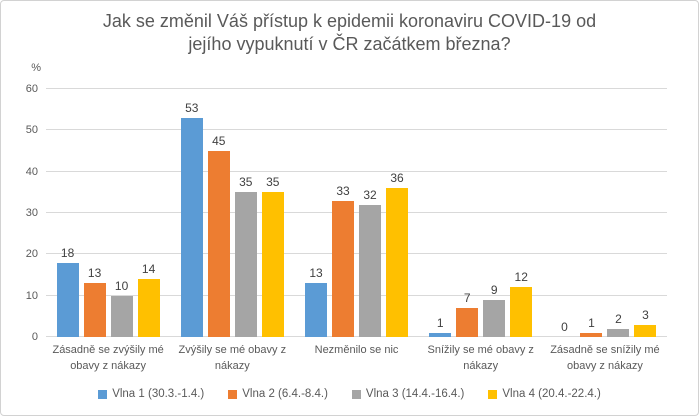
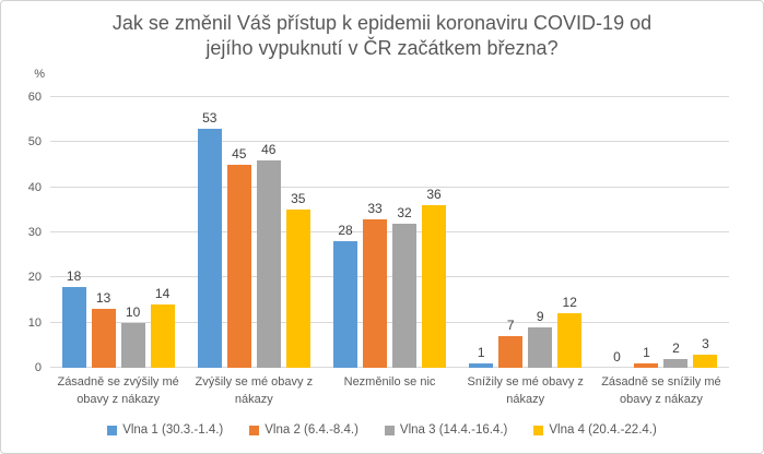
Vlna 3 (14.4.-16.4.)/Zvýšily se mé obavy z nákazy: 35 -> 46
Vlna 1 (30.3.-1.4.)/Nezměnilo se nic: 13 -> 28
